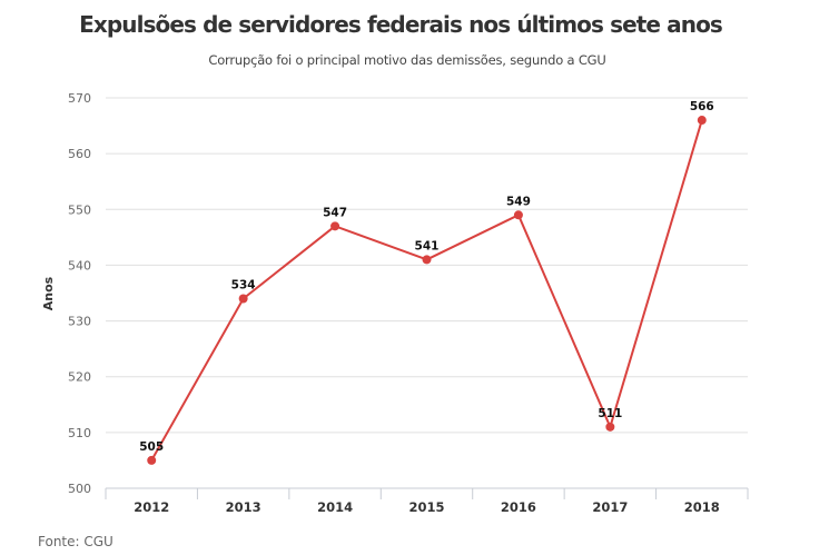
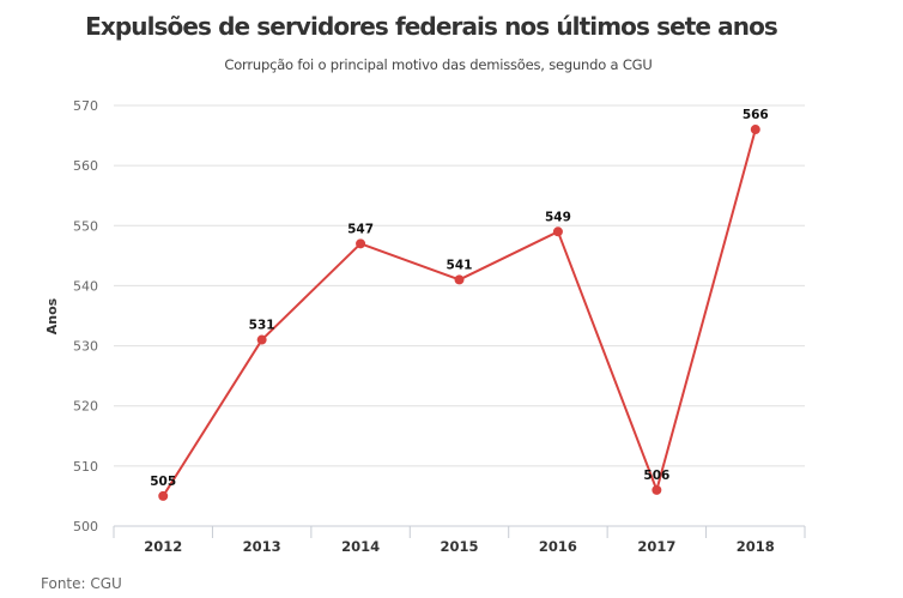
2013: 534 -> 531
2017: 511 -> 506
